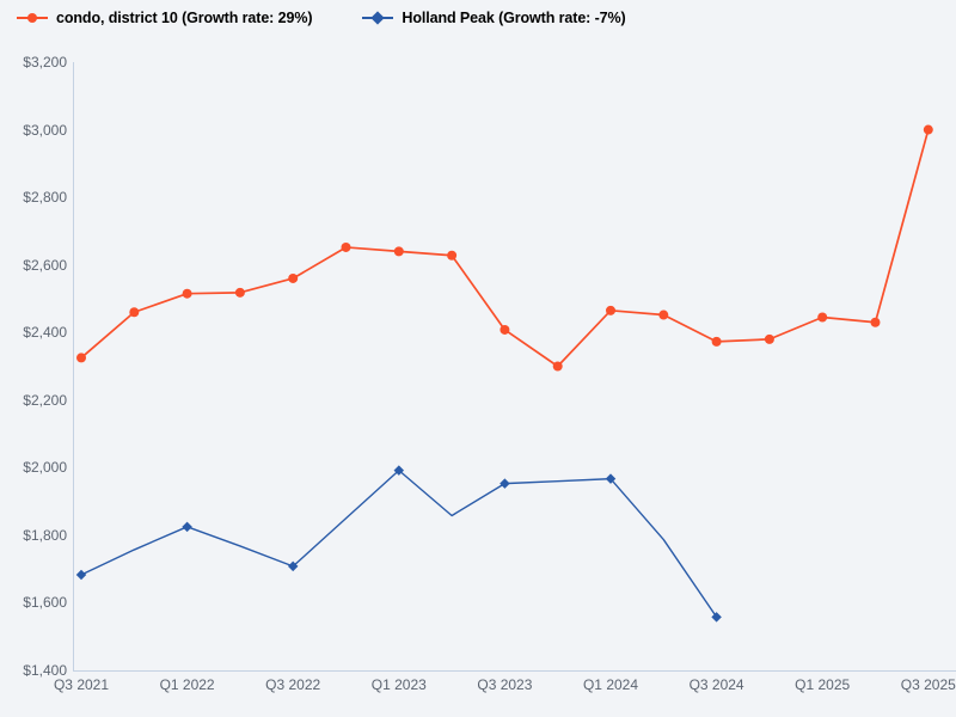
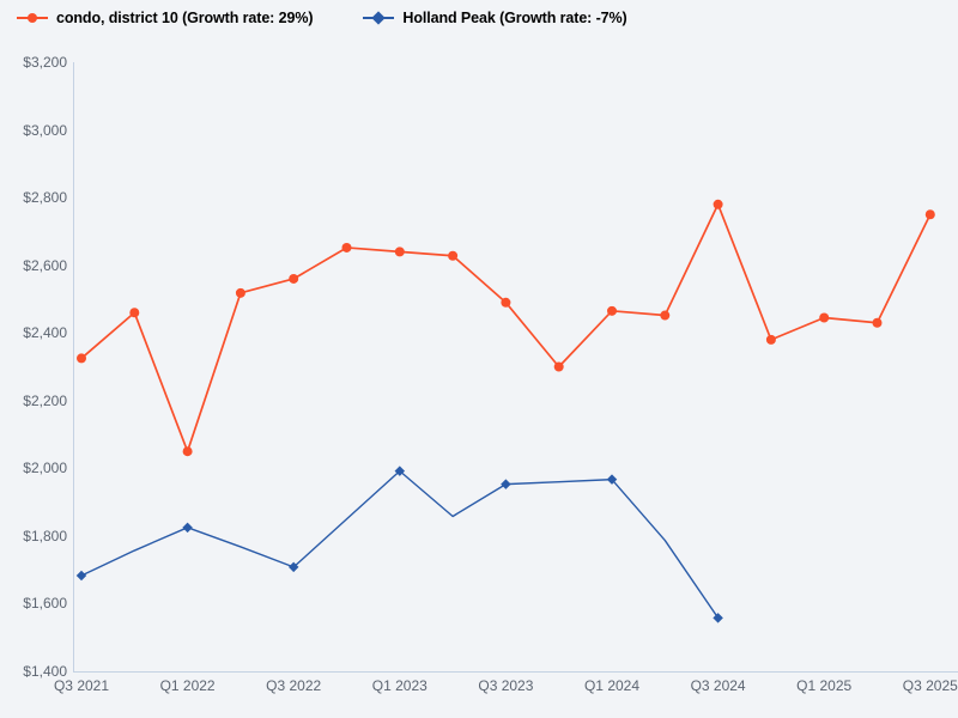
condo, district 10 (Growth rate: 29%)/Q1 2022: $2520 -> $2050
condo, district 10 (Growth rate: 29%)/Q3 2023: $2410 -> $2490
condo, district 10 (Growth rate: 29%)/Q3 2024: $2370 -> $2780
condo, district 10 (Growth rate: 29%)/Q3 2025: $3000 -> $2750
